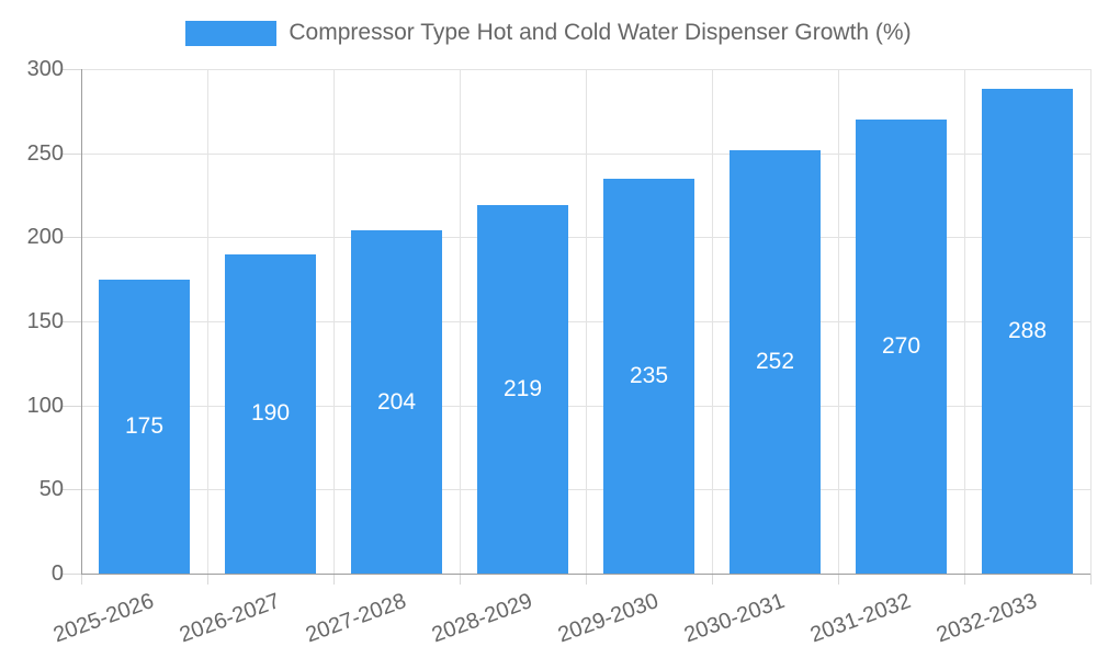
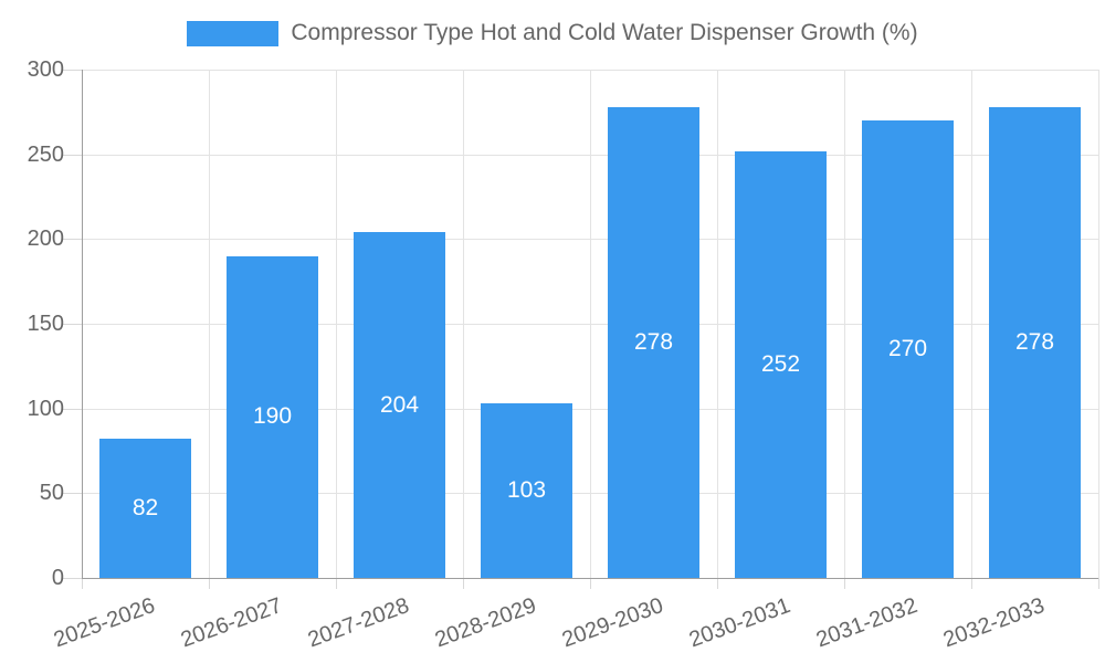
2025-2026: 175 -> 82
2028-2029: 219 -> 103
2029-2030: 235 -> 278
2032-2033: 288 -> 278
